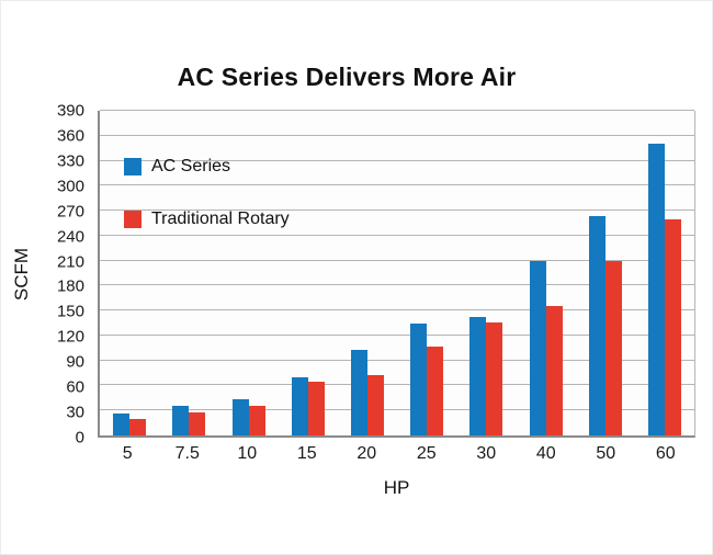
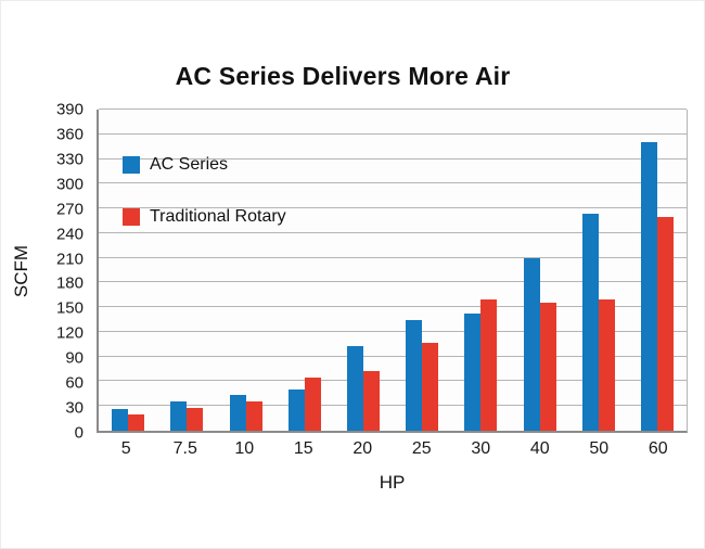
AC Series/15: 70 -> 50
Traditional Rotary/30: 140 -> 160
Traditional Rotary/50: 210 -> 160
